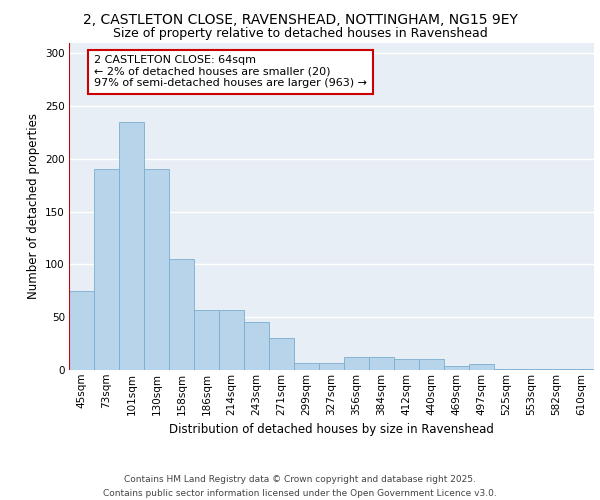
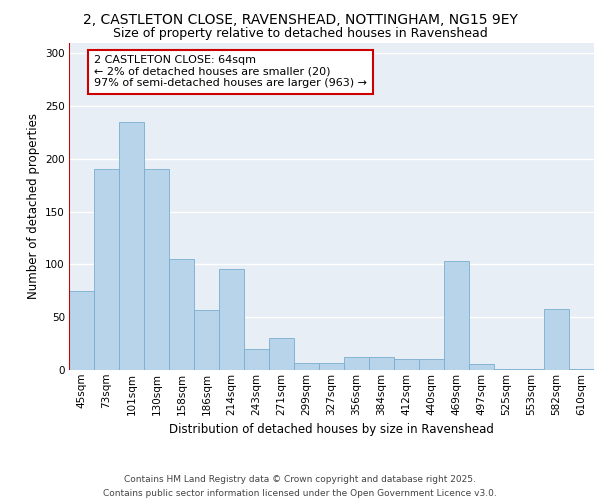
214sqm: 57 -> 96
243sqm: 45 -> 20
469sqm: 4 -> 103
582sqm: 1 -> 58
